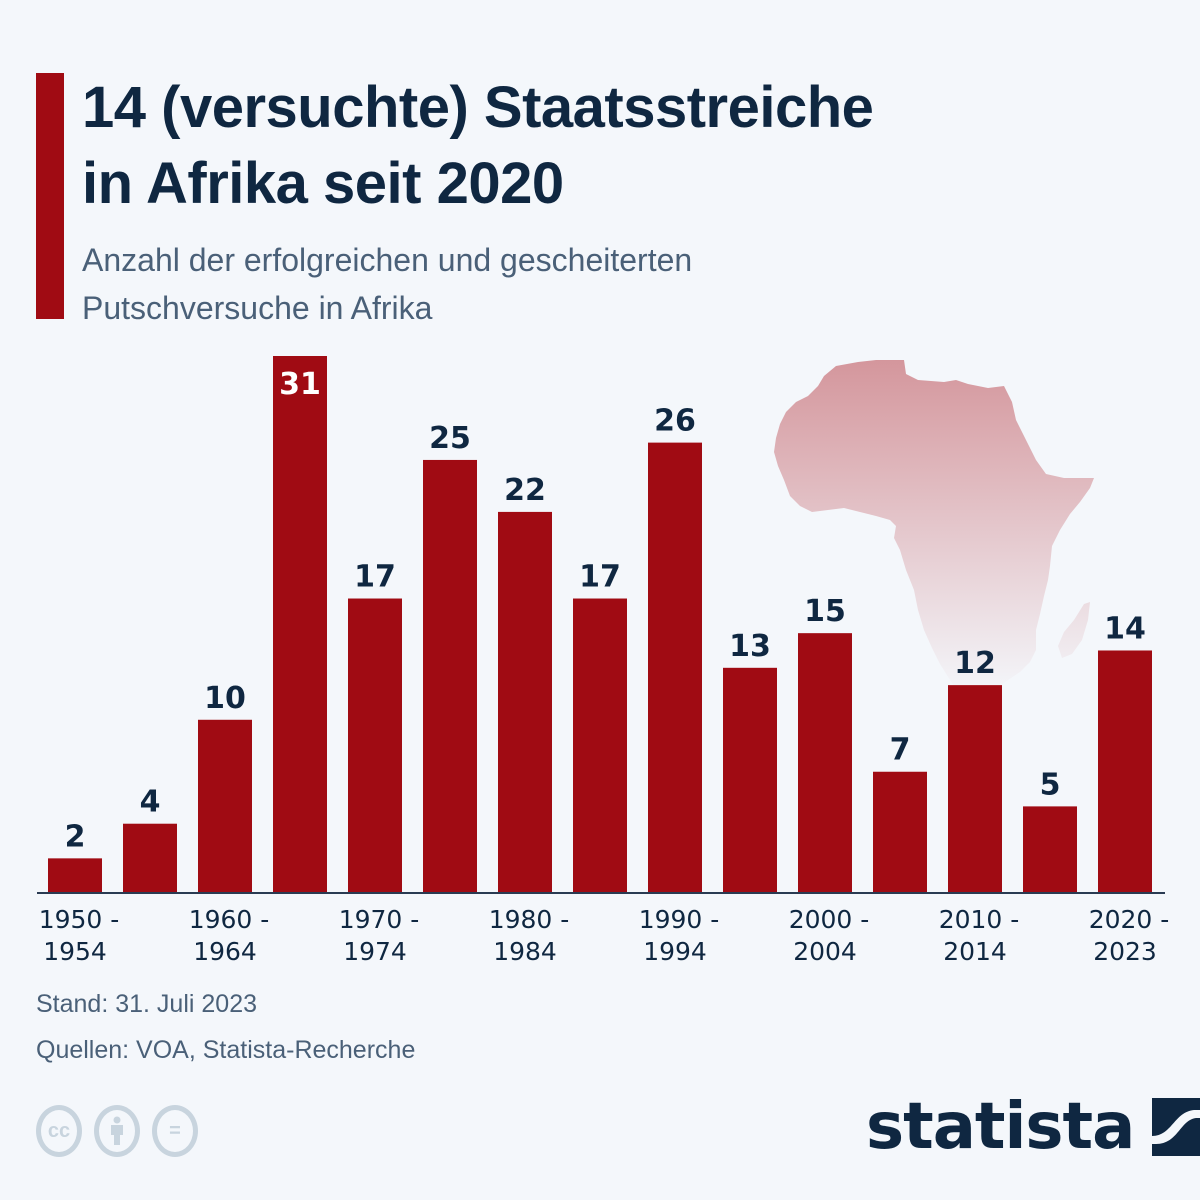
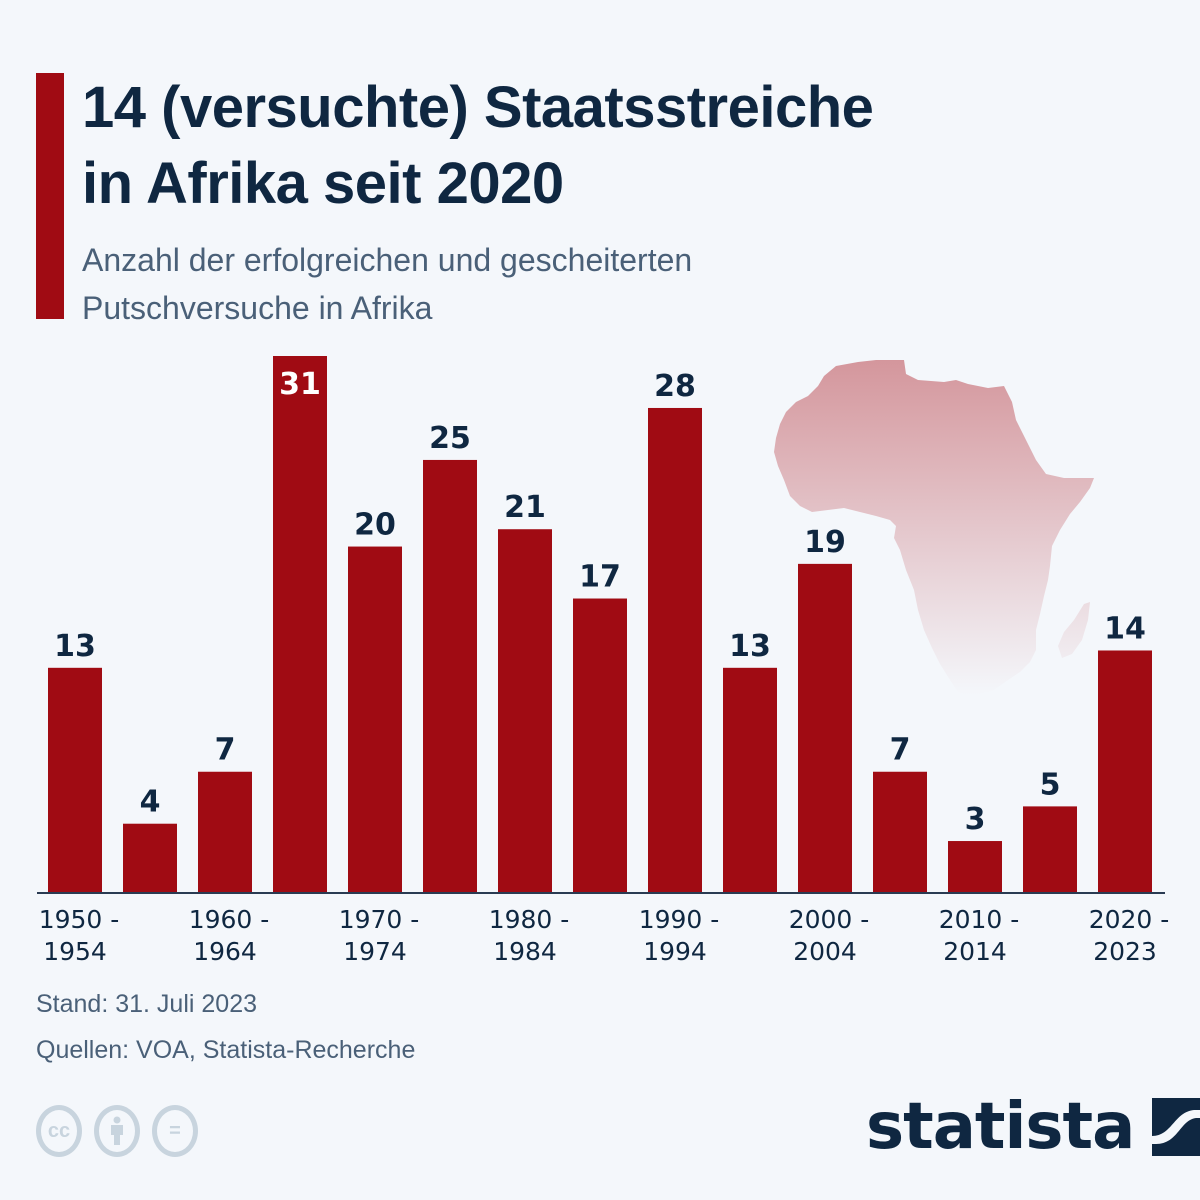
1950-1954: 2 -> 13
1960-1964: 10 -> 7
1970-1974: 17 -> 20
1980-1984: 22 -> 21
1990-1994: 26 -> 28
2000-2004: 15 -> 19
2010-2014: 12 -> 3
